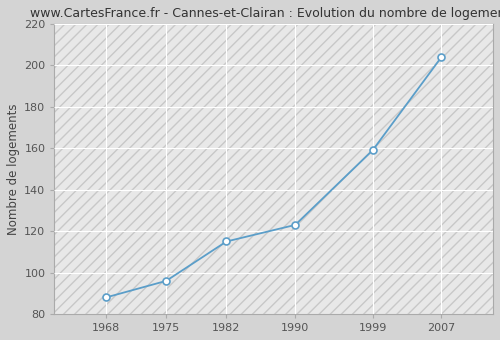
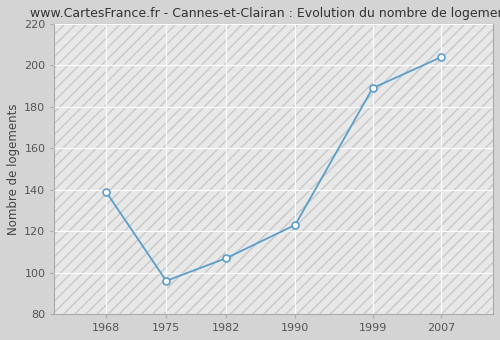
1968: 88 -> 139
1982: 115 -> 107
1999: 159 -> 189
